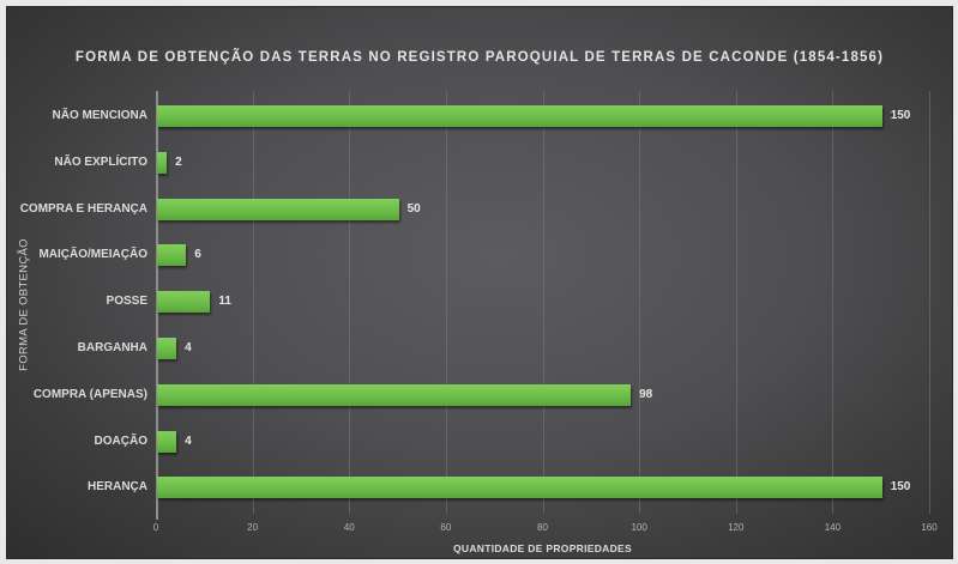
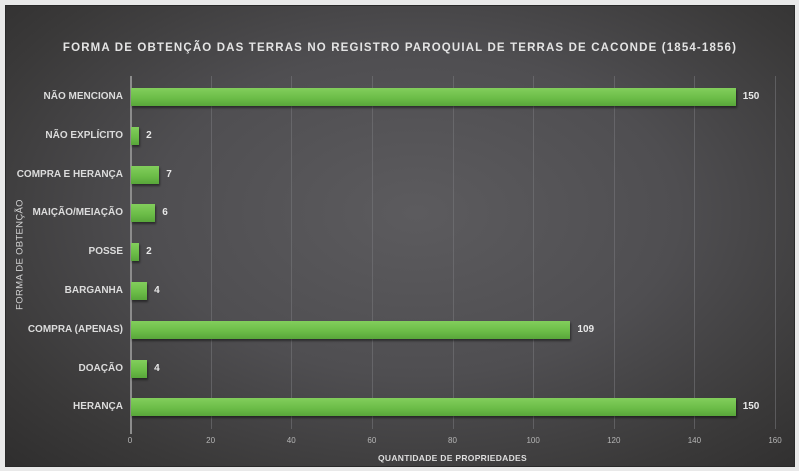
COMPRA E HERANÇA: 50 -> 7
POSSE: 11 -> 2
COMPRA (APENAS): 98 -> 109
